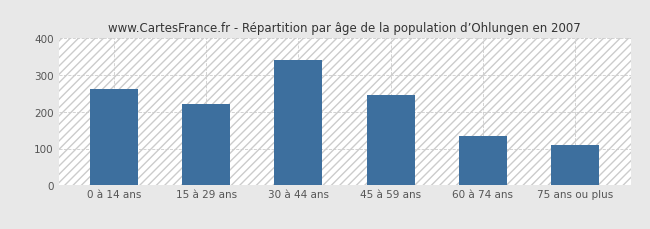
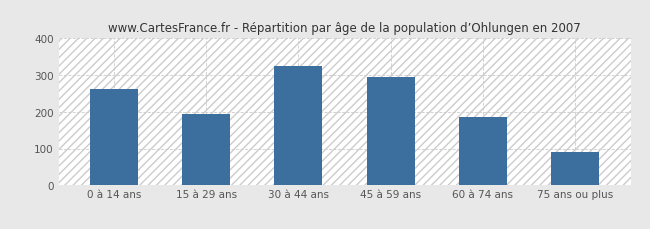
15 à 29 ans: 220 -> 193
30 à 44 ans: 340 -> 325
45 à 59 ans: 245 -> 295
60 à 74 ans: 135 -> 185
75 ans ou plus: 110 -> 90
